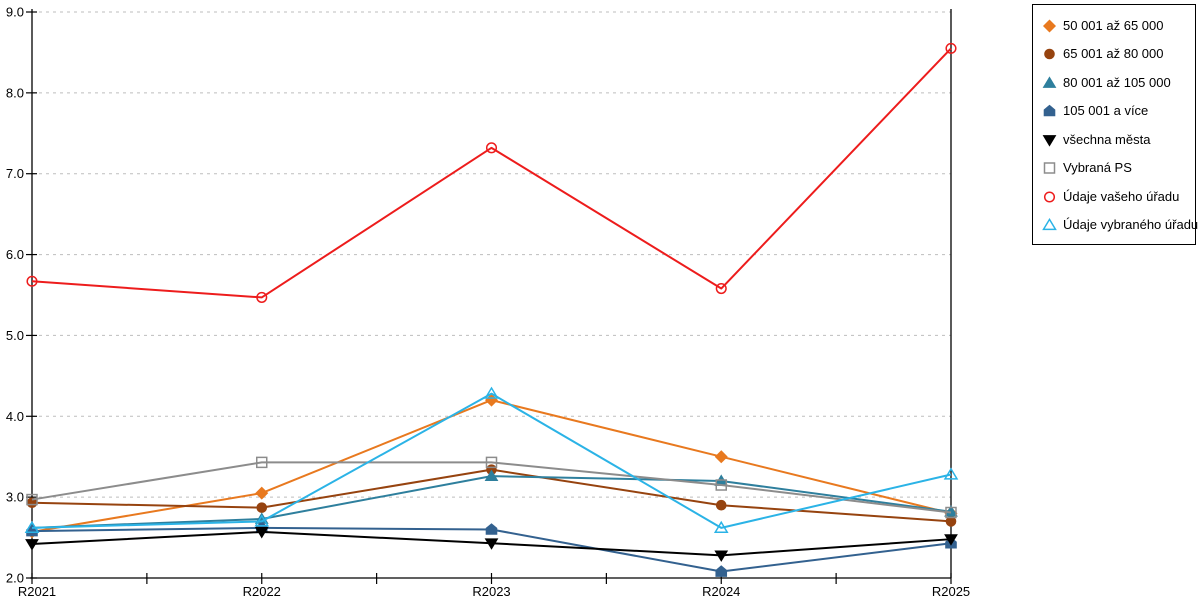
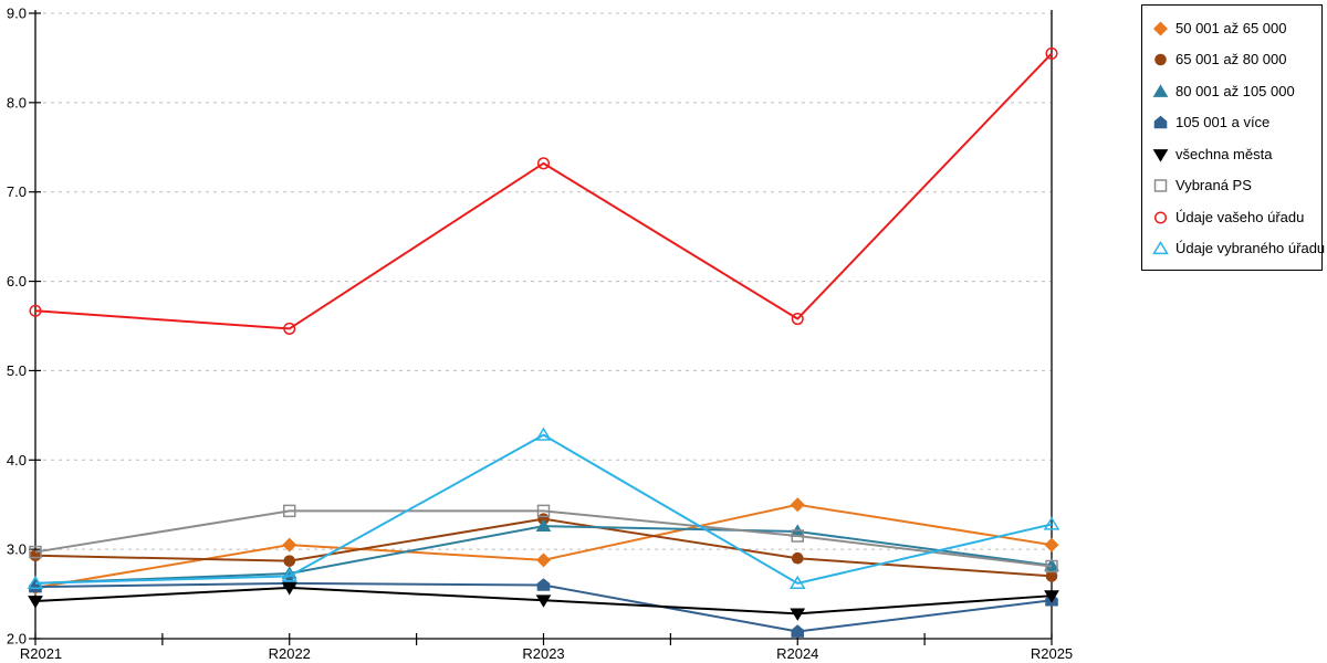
50 001 až 65 000/R2023: 4.2 -> 2.9
50 001 až 65 000/R2025: 2.8 -> 3.0
